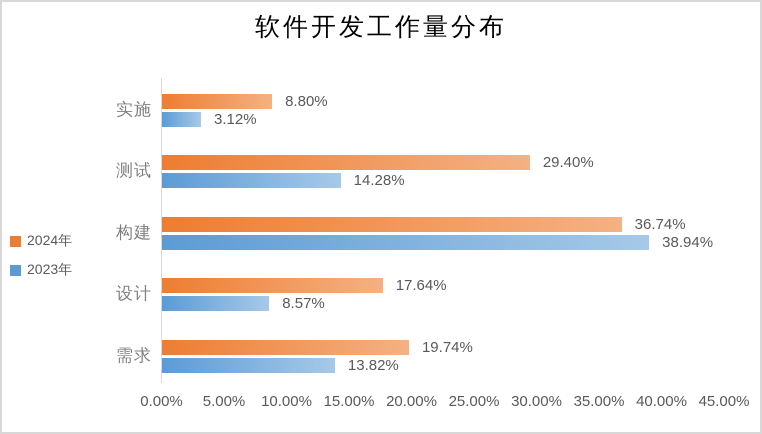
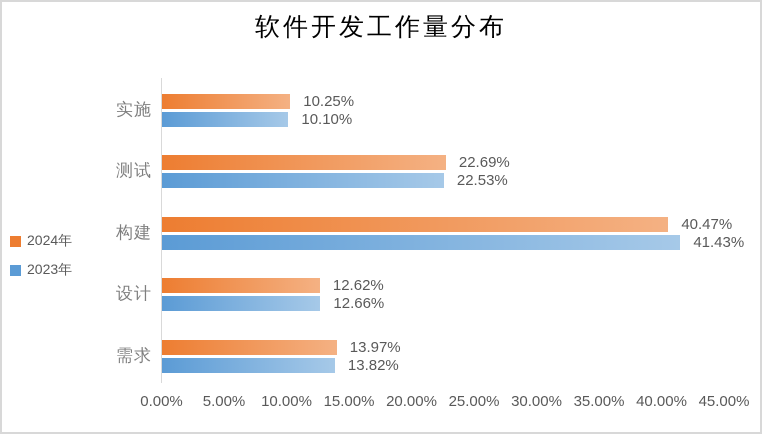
2024年/实施: 8.80% -> 10.25%
2023年/实施: 3.12% -> 10.10%
2024年/测试: 29.40% -> 22.69%
2023年/测试: 14.28% -> 22.53%
2024年/构建: 36.74% -> 40.47%
2023年/构建: 38.94% -> 41.43%
2024年/设计: 17.64% -> 12.62%
2023年/设计: 8.57% -> 12.66%
2024年/需求: 19.74% -> 13.97%
